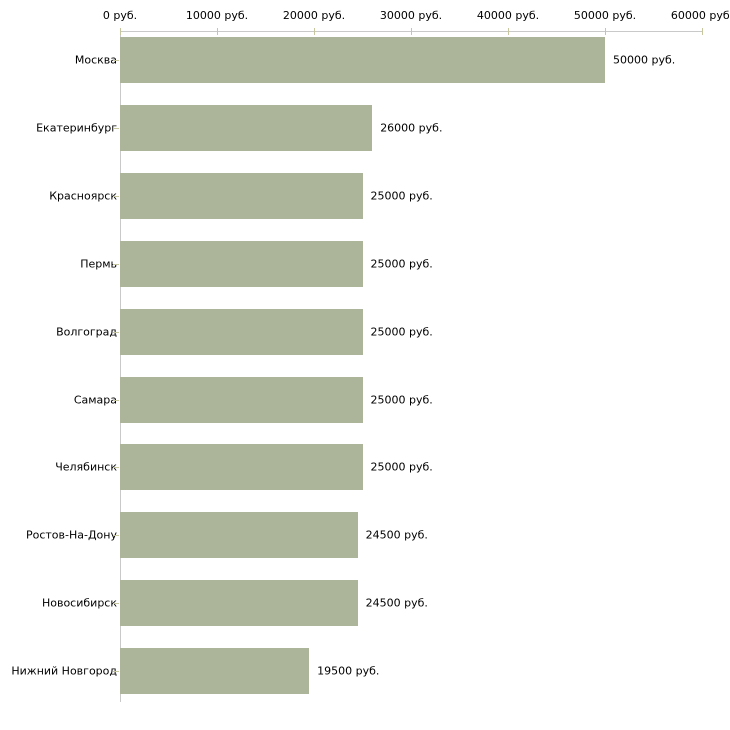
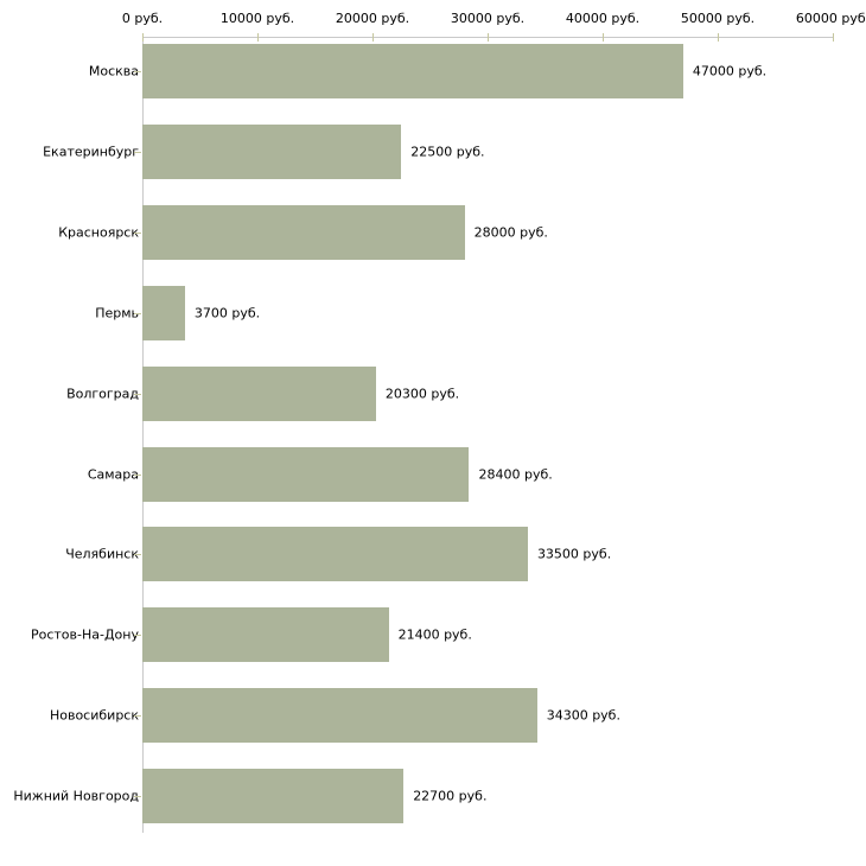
Москва: 50000 -> 47000
Екатеринбург: 26000 -> 22500
Красноярск: 25000 -> 28000
Пермь: 25000 -> 3700
Волгоград: 25000 -> 20300
Самара: 25000 -> 28400
Челябинск: 25000 -> 33500
Ростов-На-Дону: 24500 -> 21400
Новосибирск: 24500 -> 34300
Нижний Новгород: 19500 -> 22700
